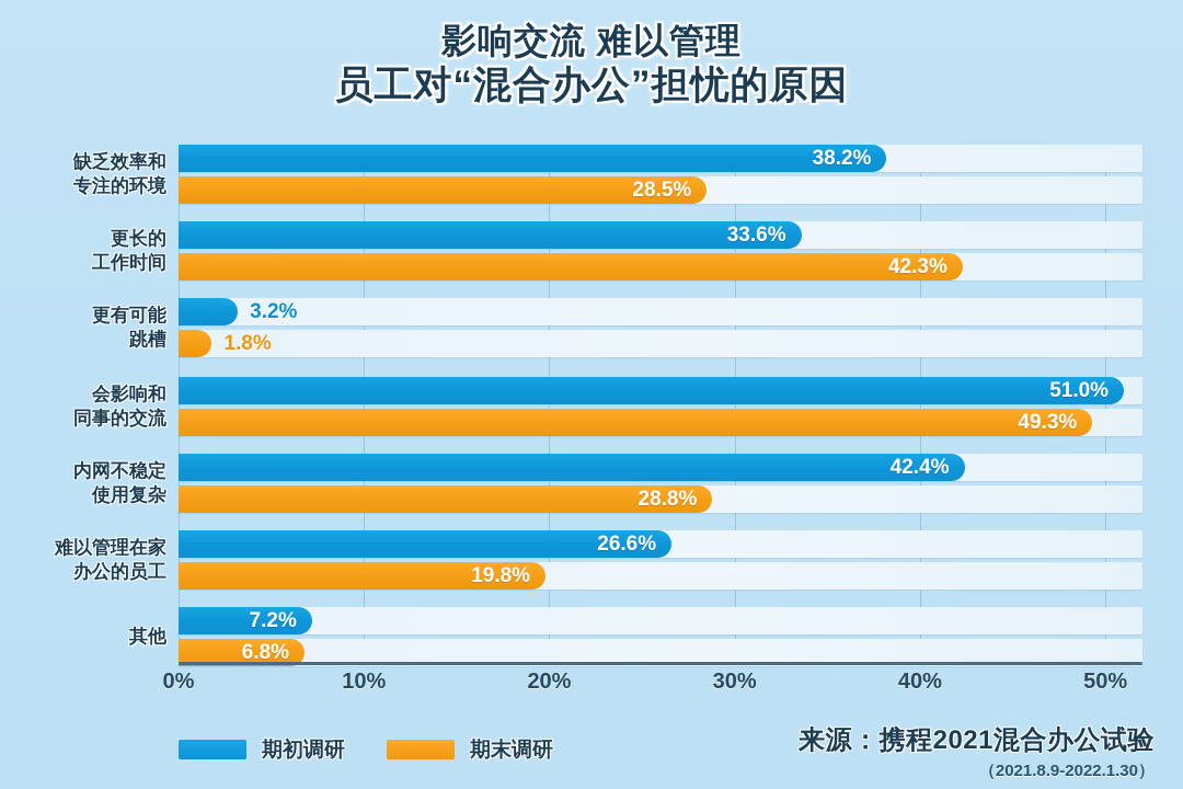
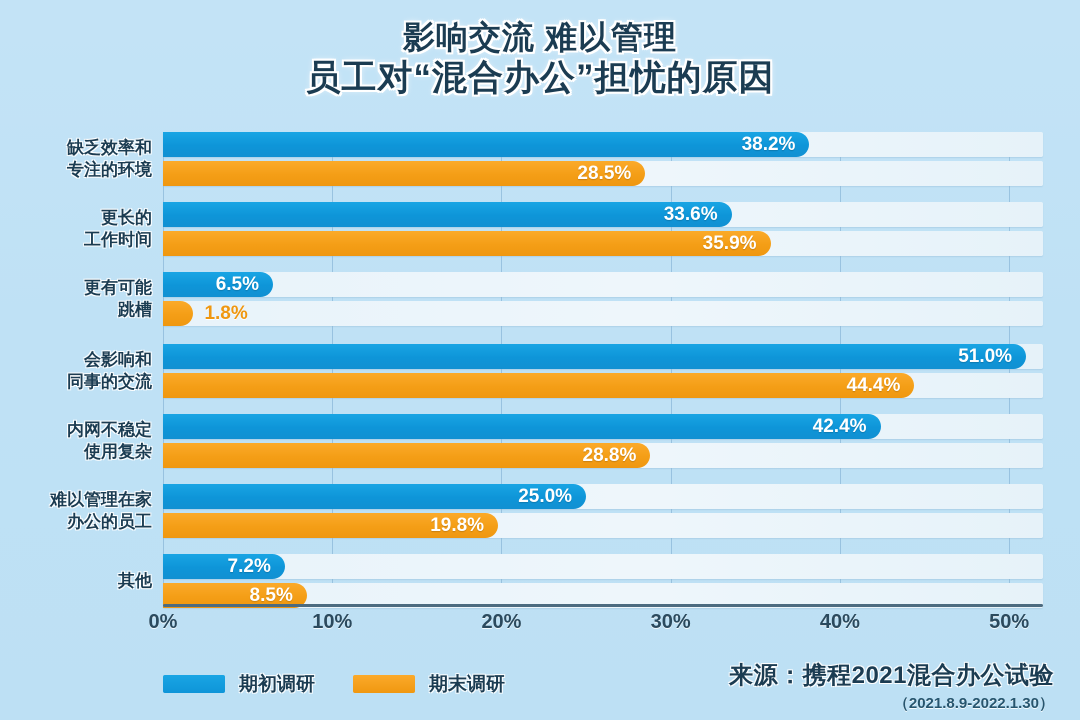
期末调研/更长的 工作时间: 42.3% -> 35.9%
期初调研/更有可能 跳槽: 3.2% -> 6.5%
期末调研/会影响和 同事的交流: 49.3% -> 44.4%
期初调研/难以管理在家 办公的员工: 26.6% -> 25.0%
期末调研/其他: 6.8% -> 8.5%
